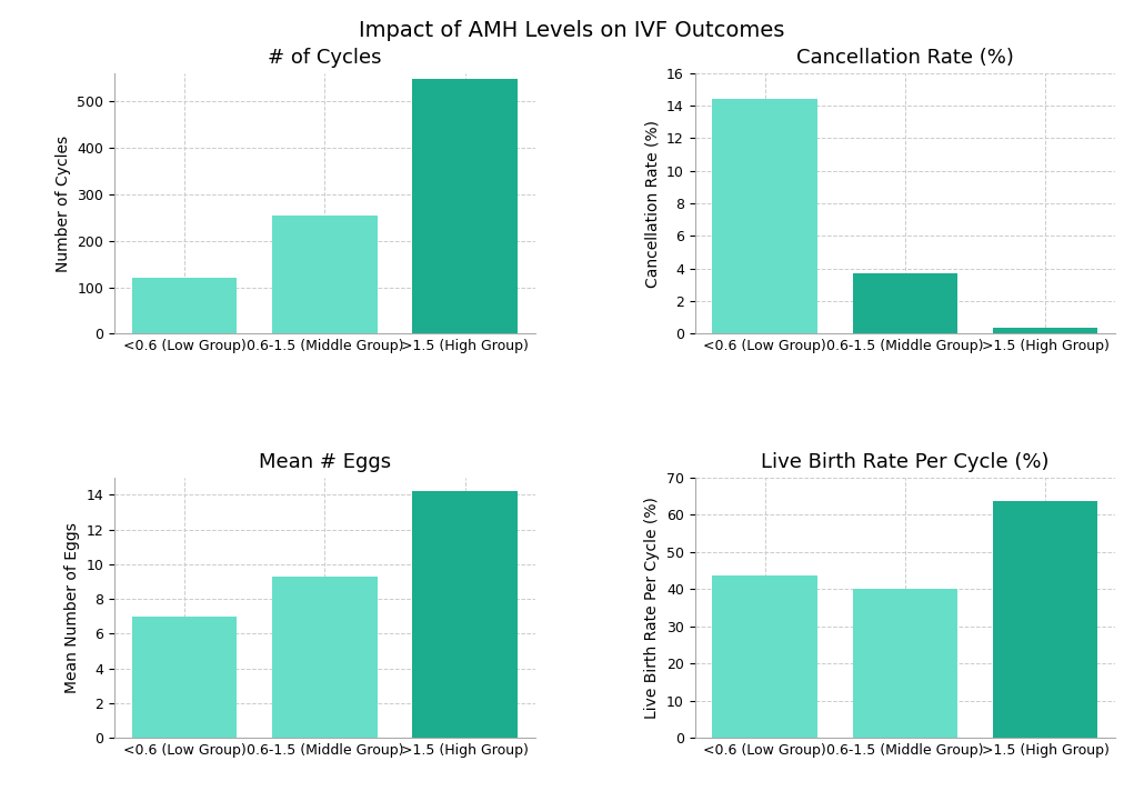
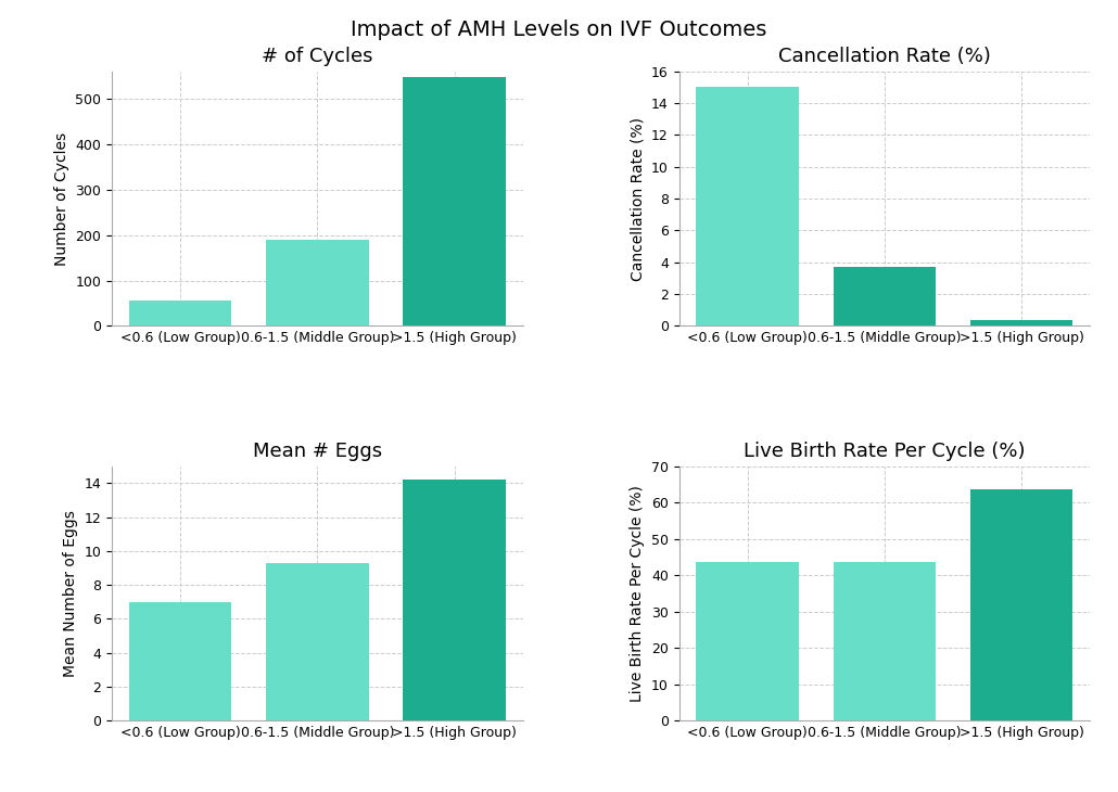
# of Cycles/<0.6 (Low Group): 120 -> 57
# of Cycles/0.6-1.5 (Middle Group): 255 -> 190
Cancellation Rate (%)/<0.6 (Low Group): 14.4 -> 15.0
Live Birth Rate Per Cycle (%)/0.6-1.5 (Middle Group): 40.0 -> 43.5
